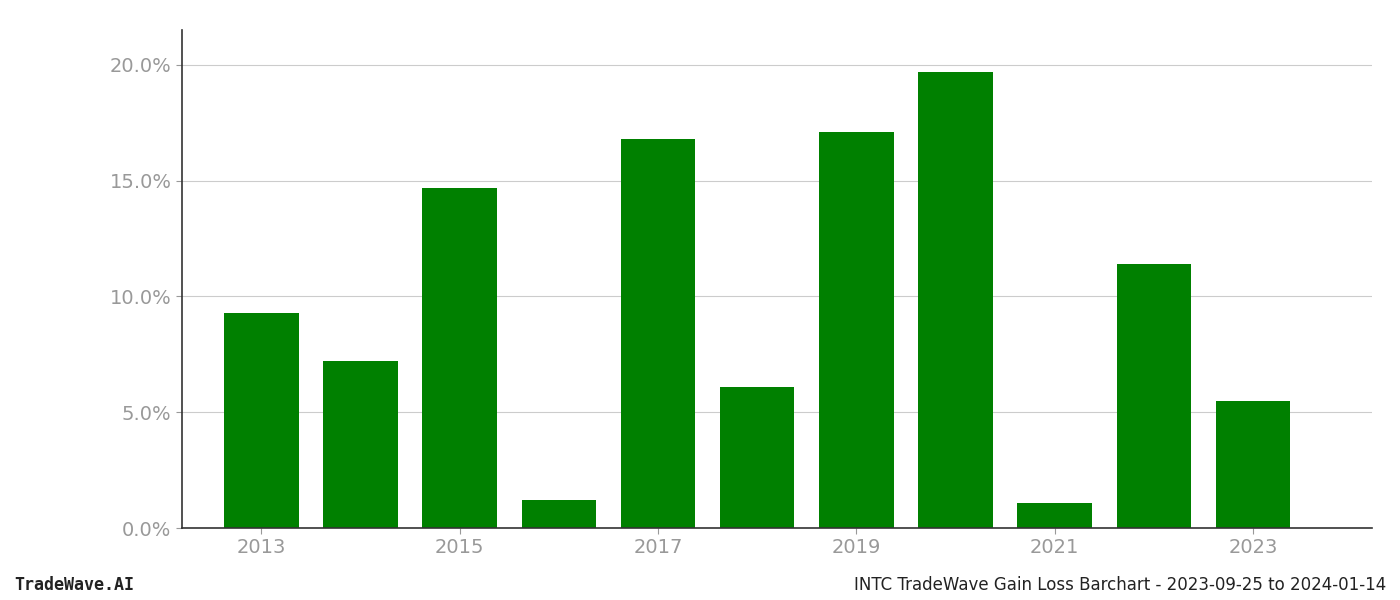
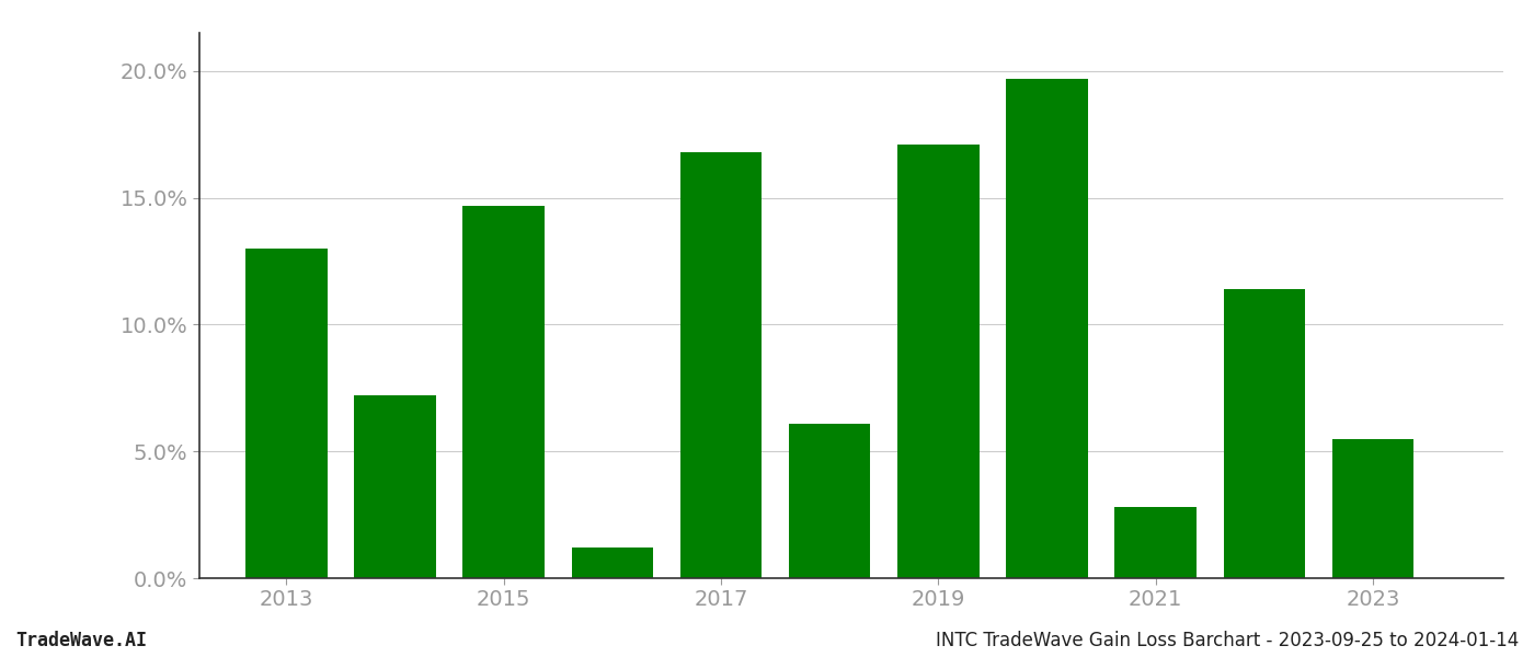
2013: 9.3% -> 13.0%
2021: 1.1% -> 2.8%
